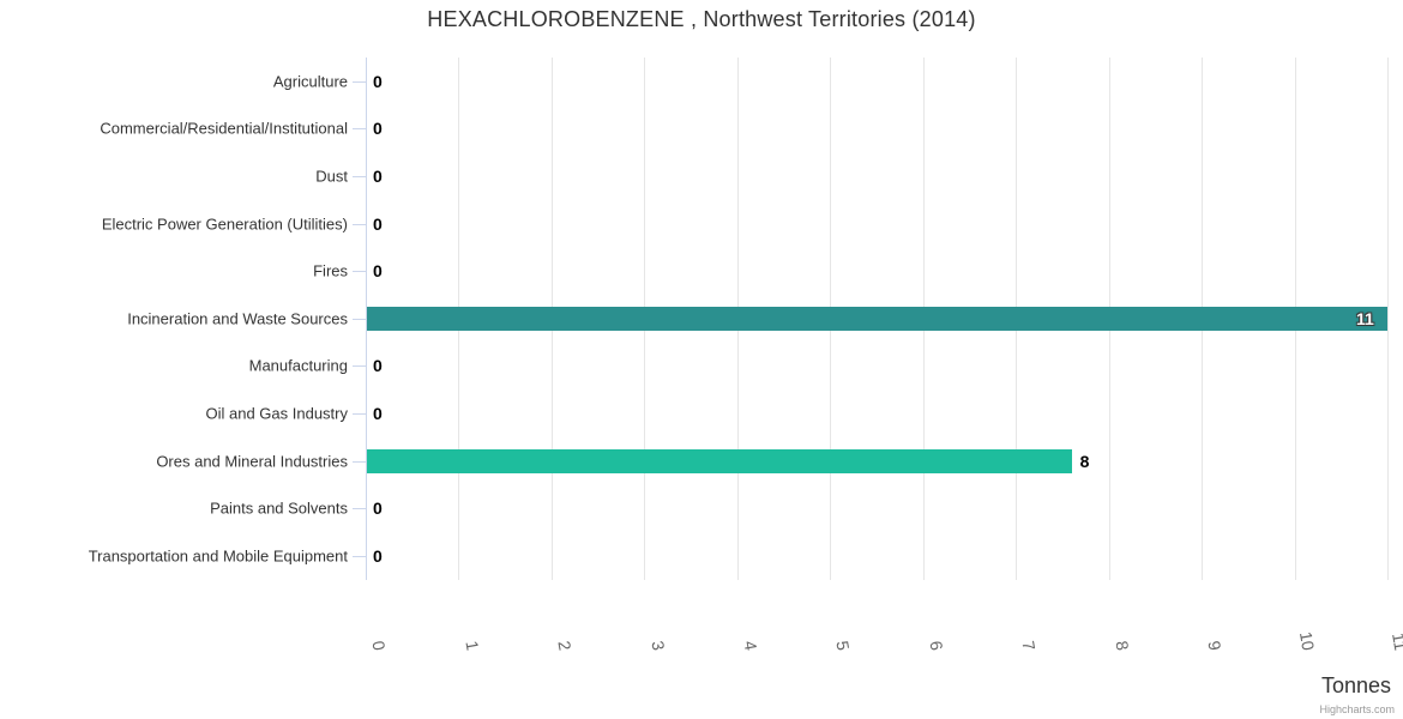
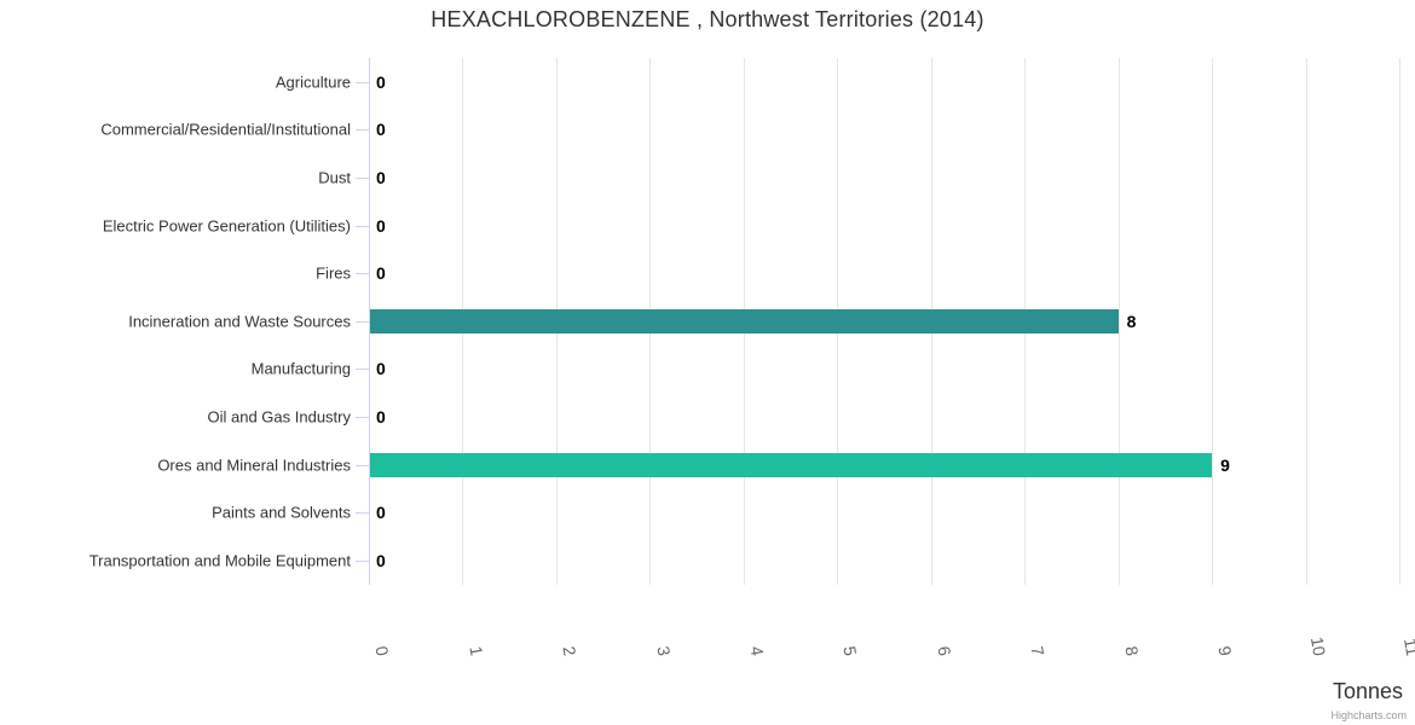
Incineration and Waste Sources: 11 -> 8
Ores and Mineral Industries: 8 -> 9
